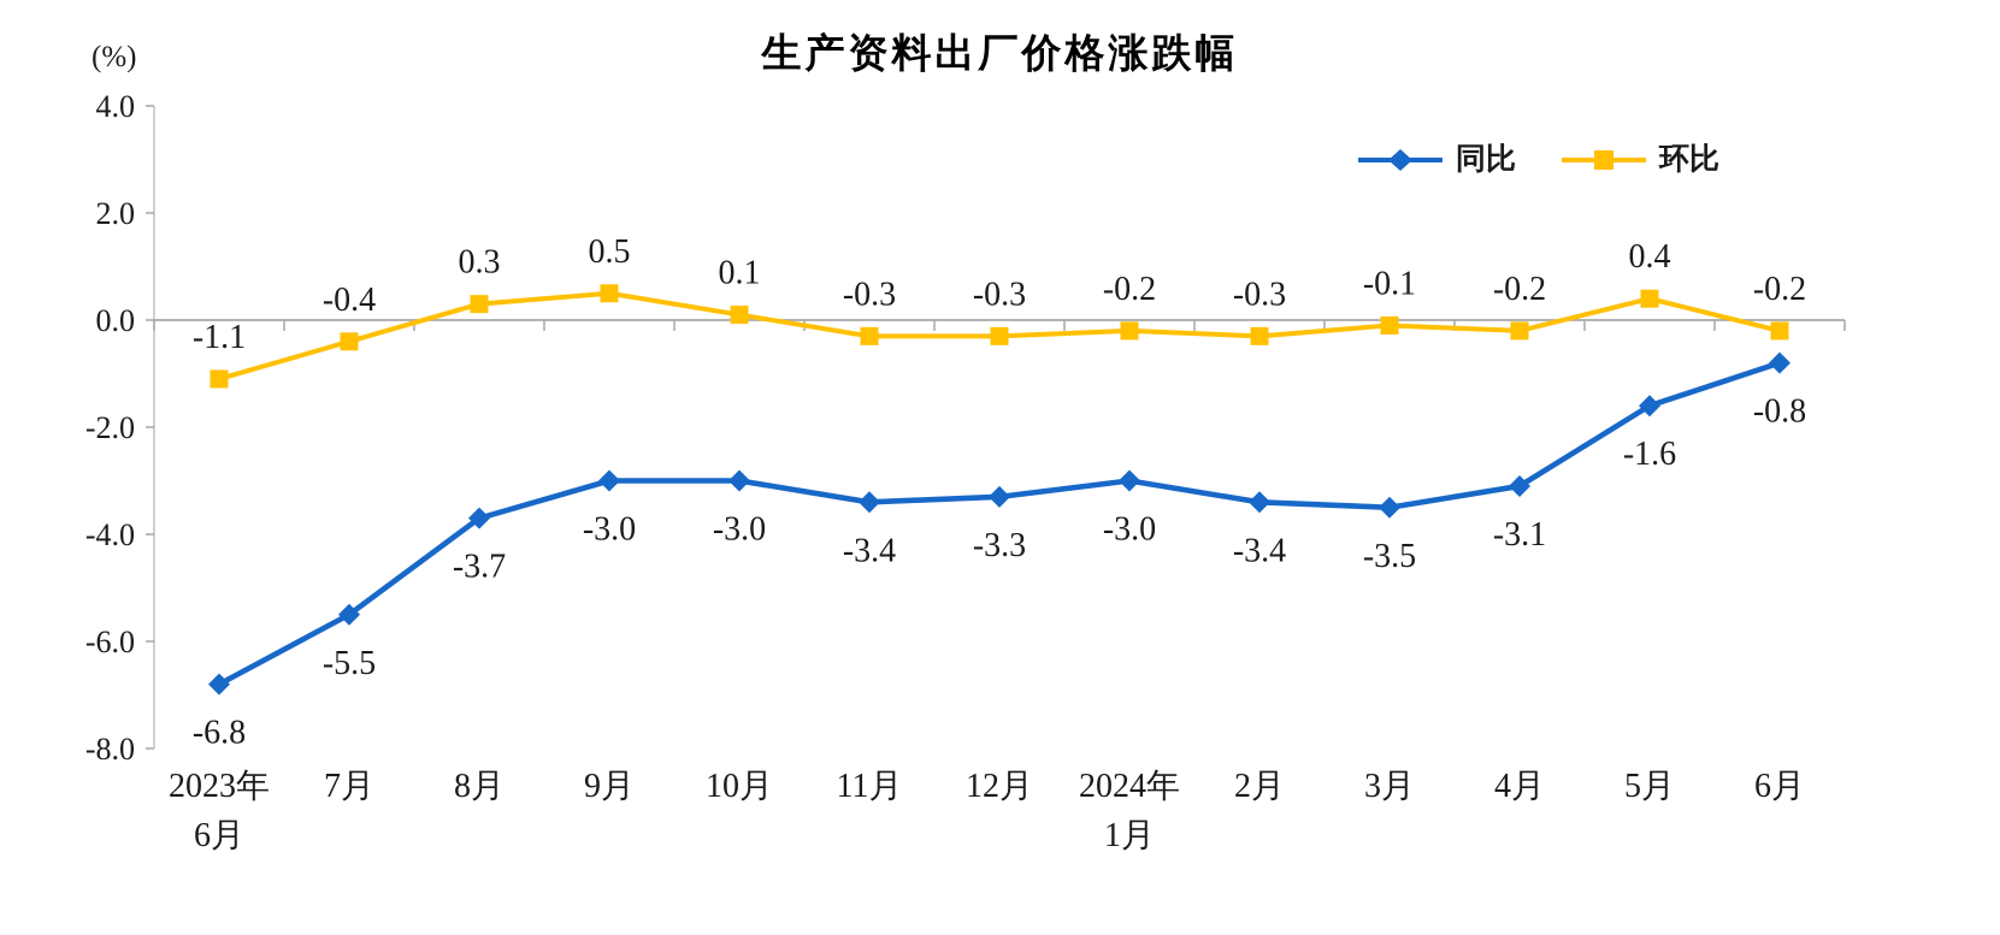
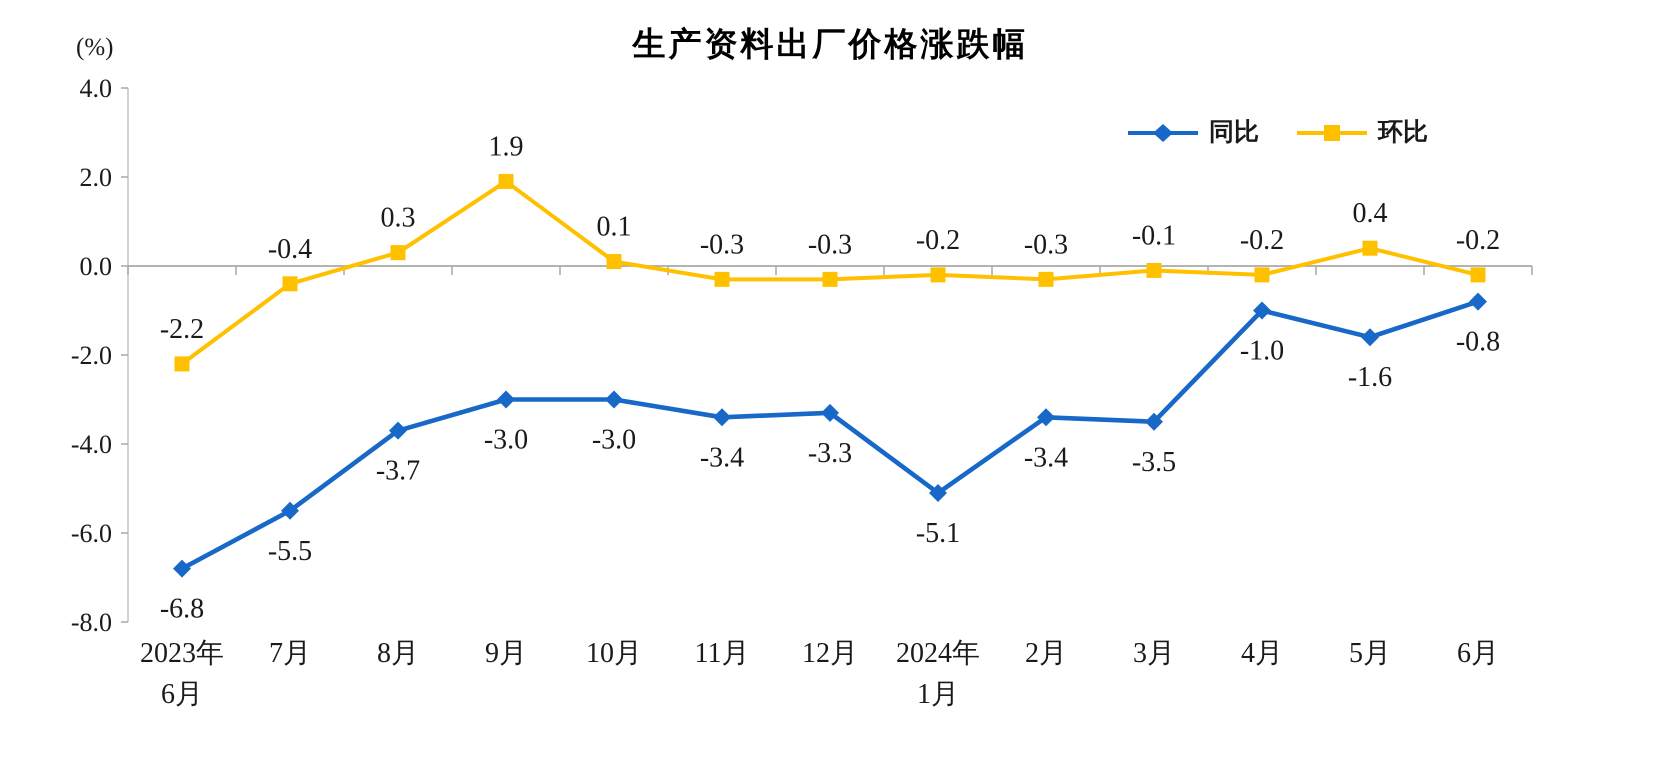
环比/2023年 6月: -1.1 -> -2.2
环比/9月: 0.5 -> 1.9
同比/2024年 1月: -3.0 -> -5.1
同比/4月: -3.1 -> -1.0
